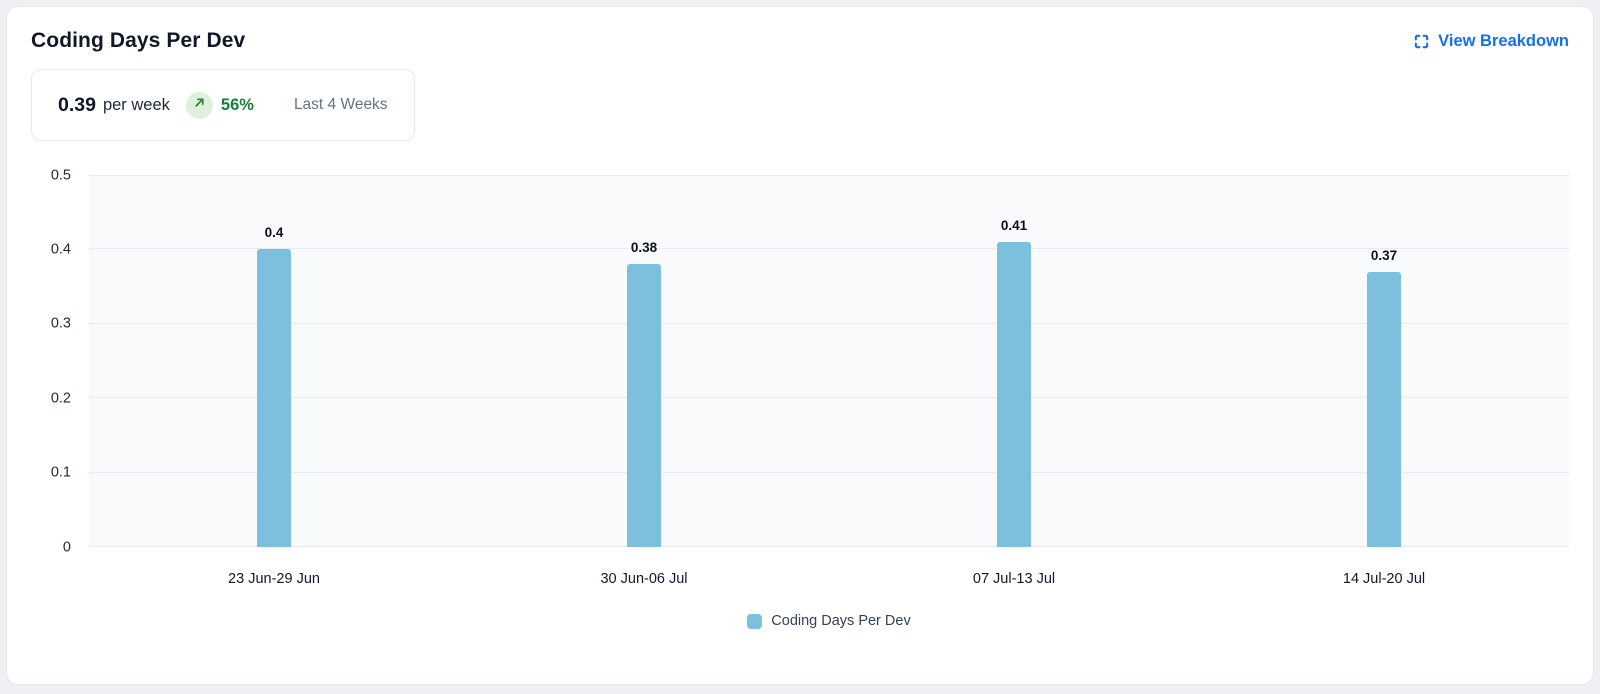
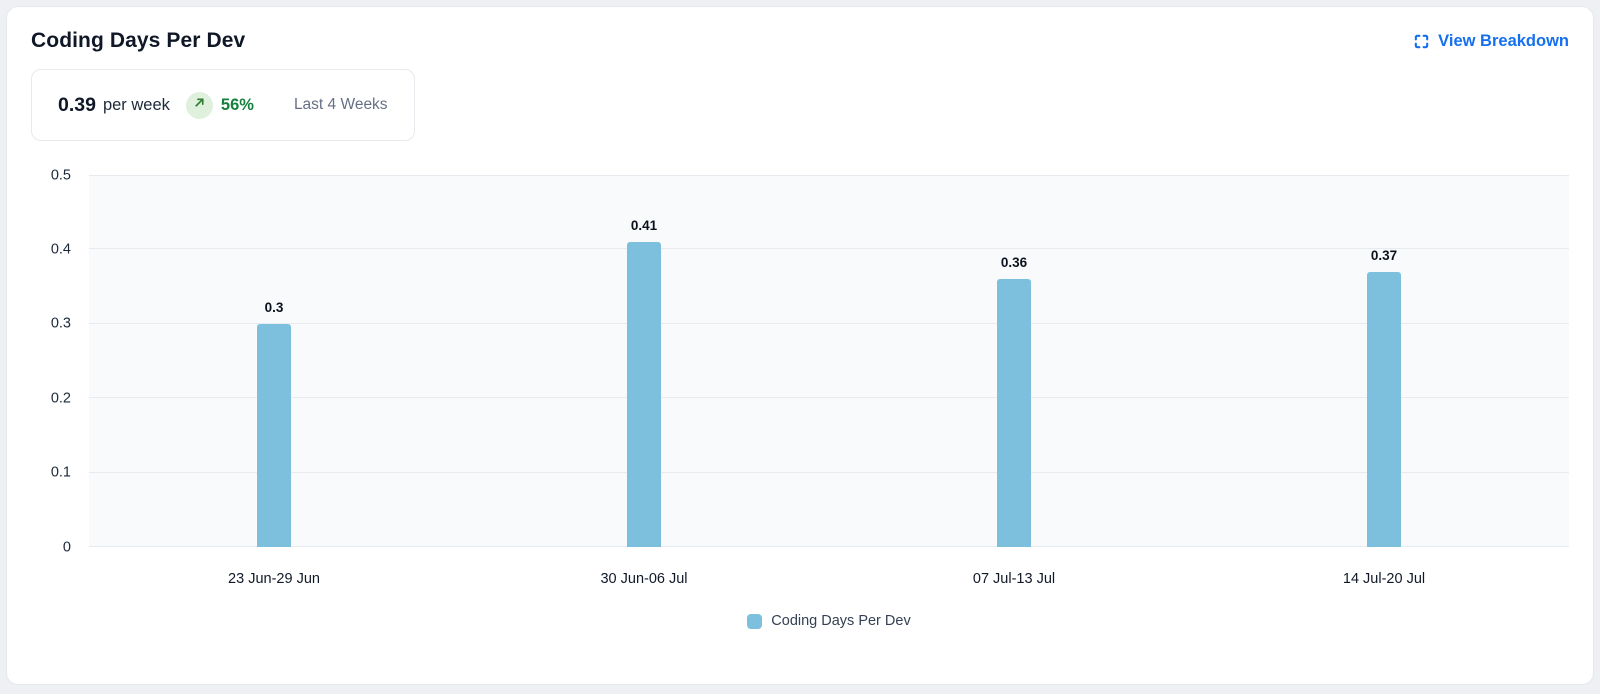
23 Jun-29 Jun: 0.4 -> 0.3
30 Jun-06 Jul: 0.38 -> 0.41
07 Jul-13 Jul: 0.41 -> 0.36
